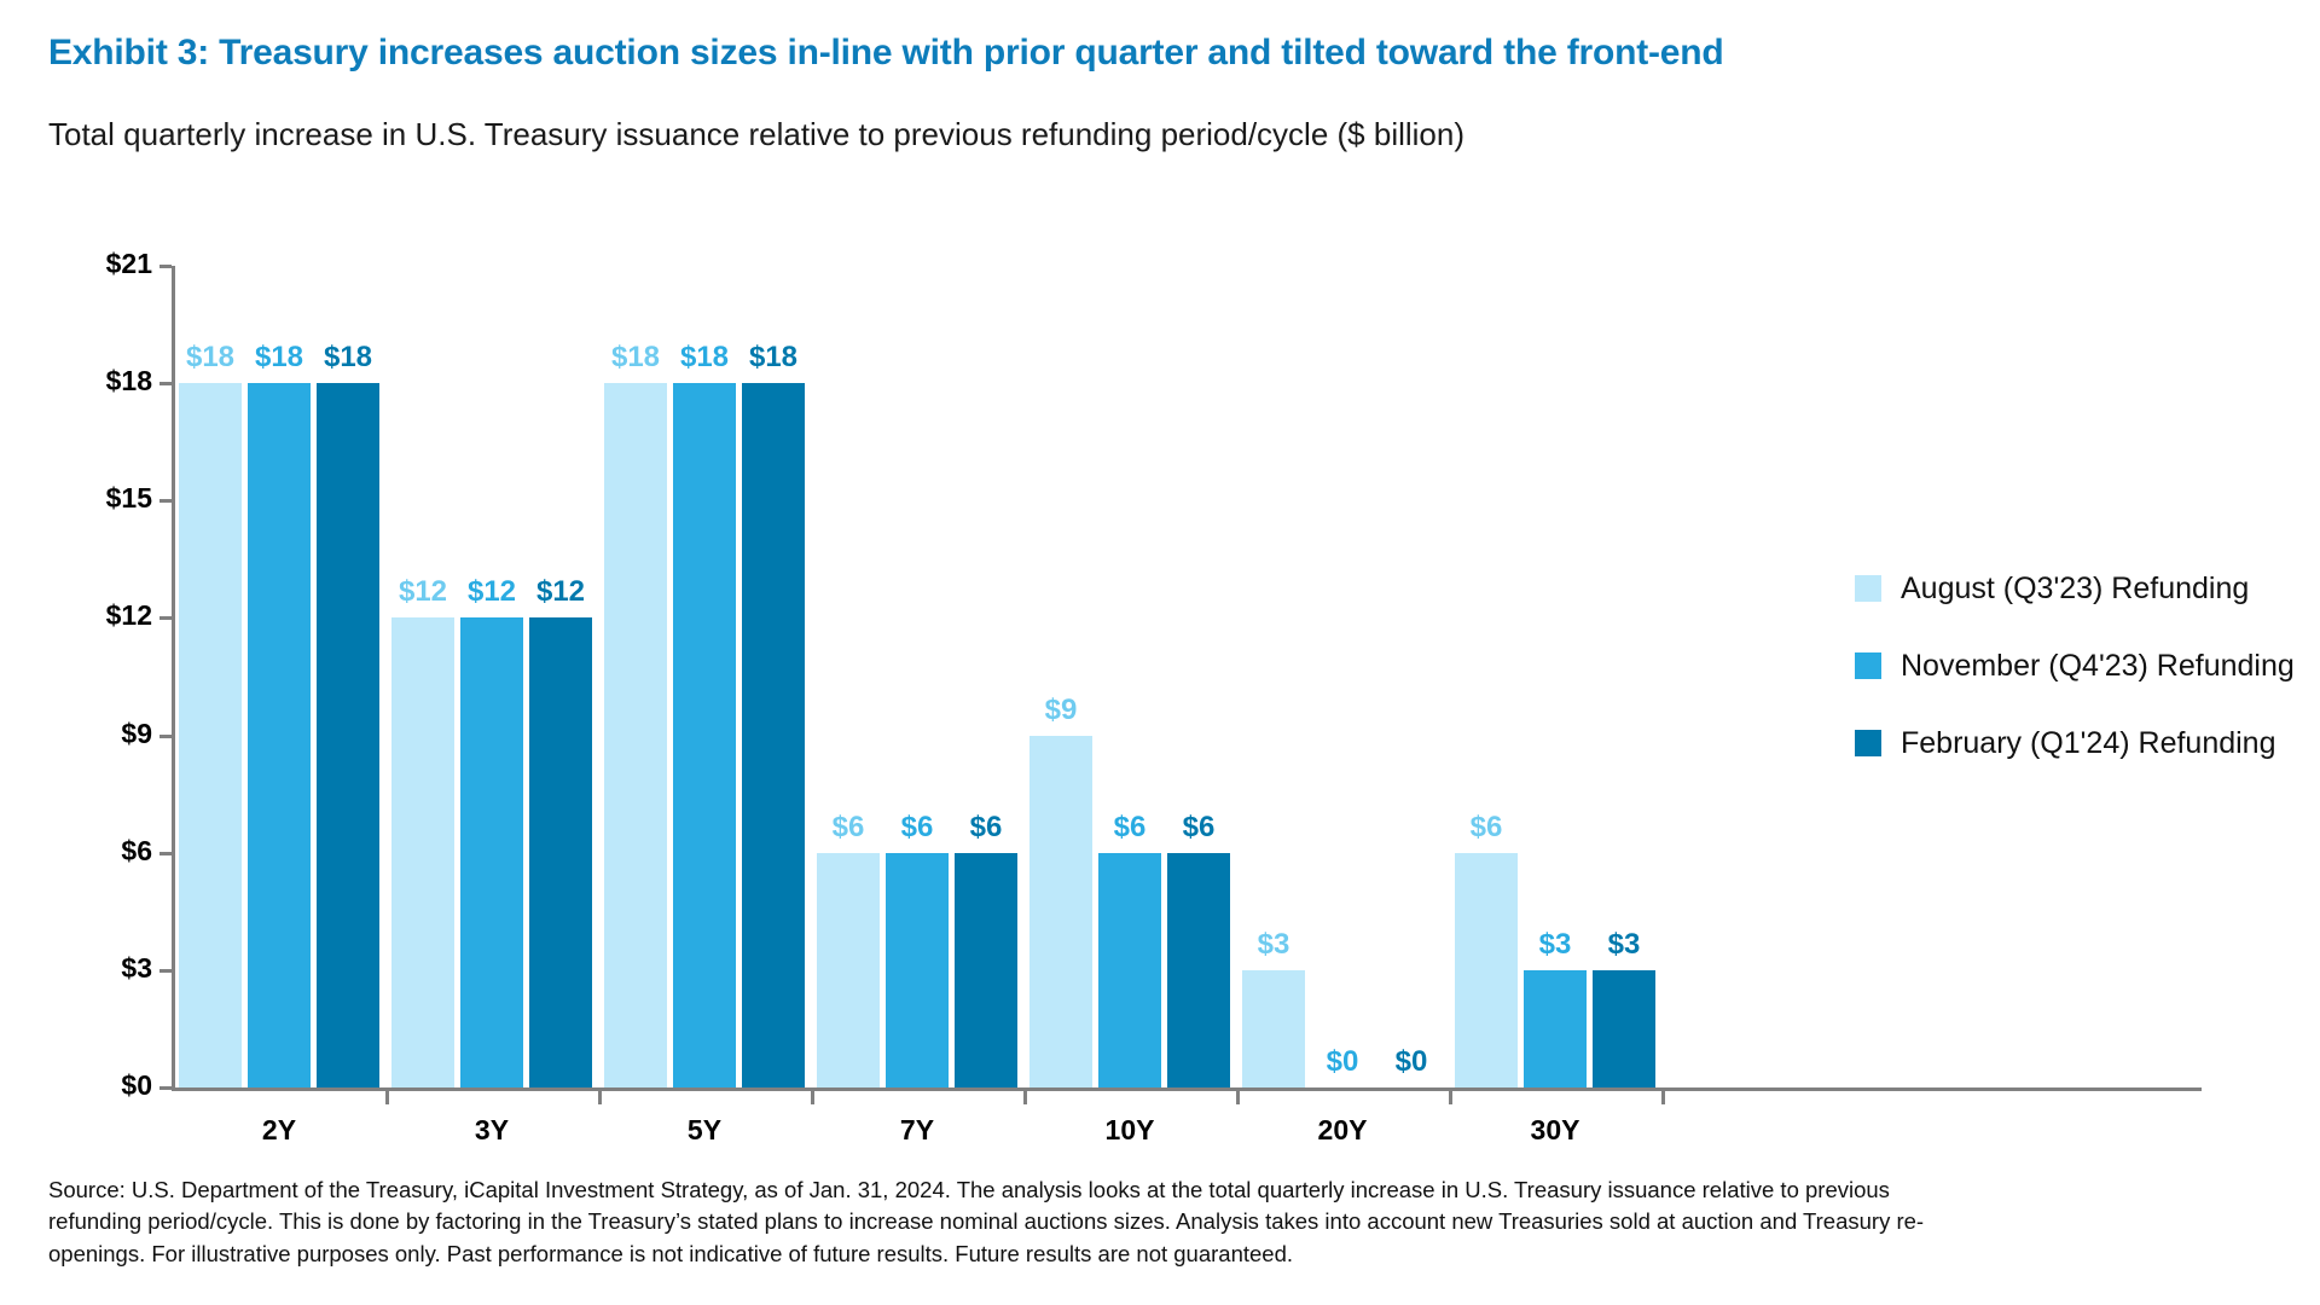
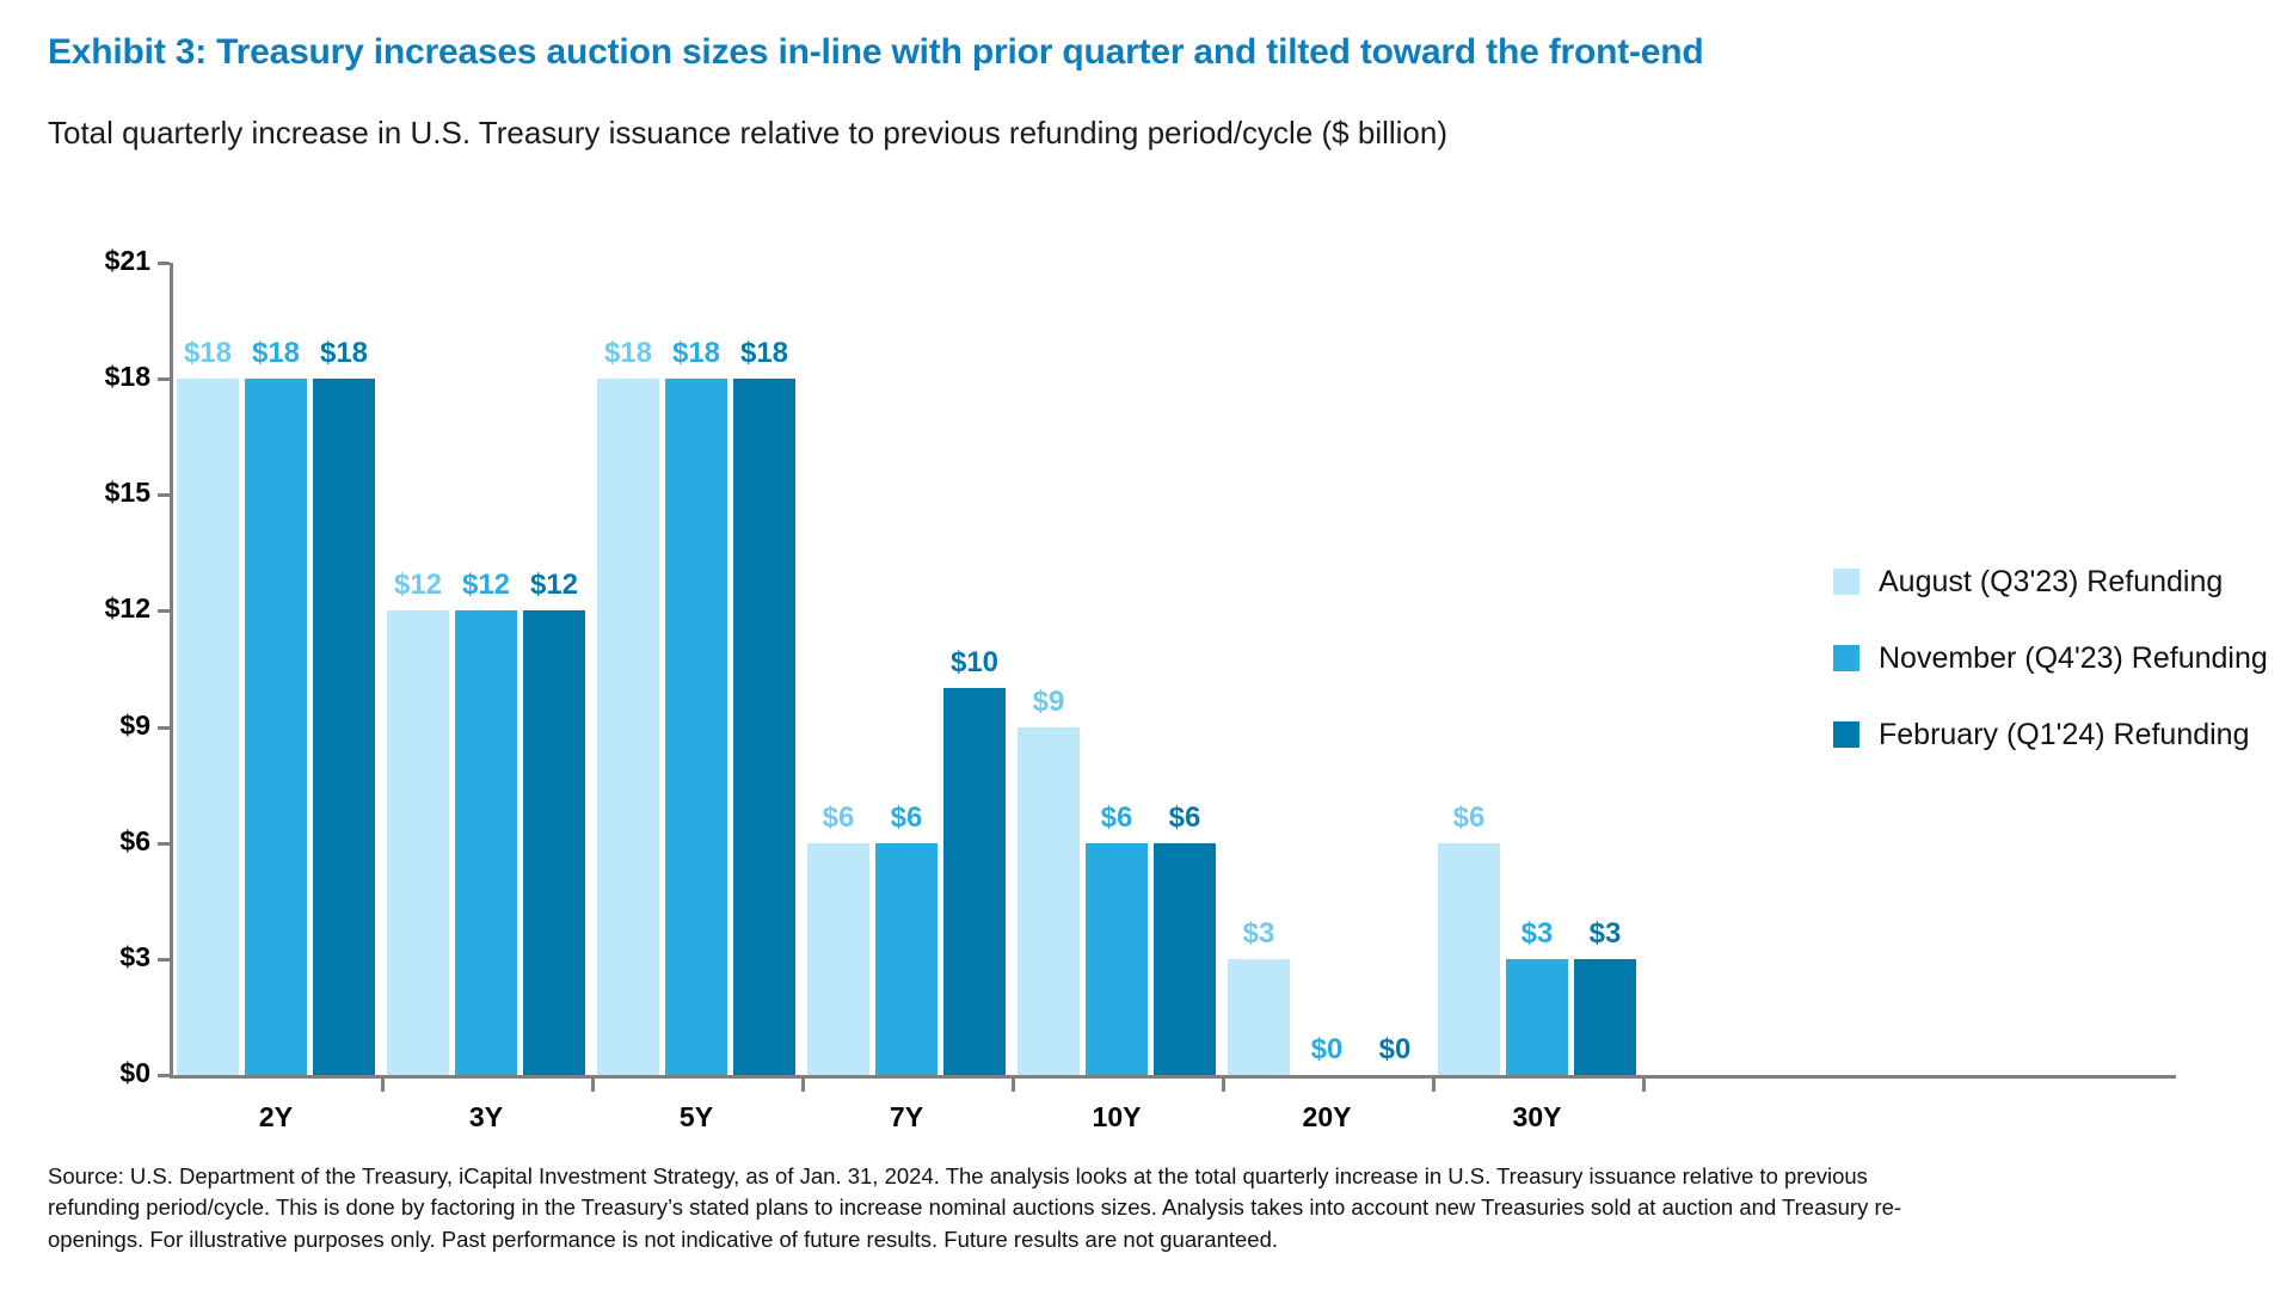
February (Q1'24) Refunding/7Y: $6 -> $10
